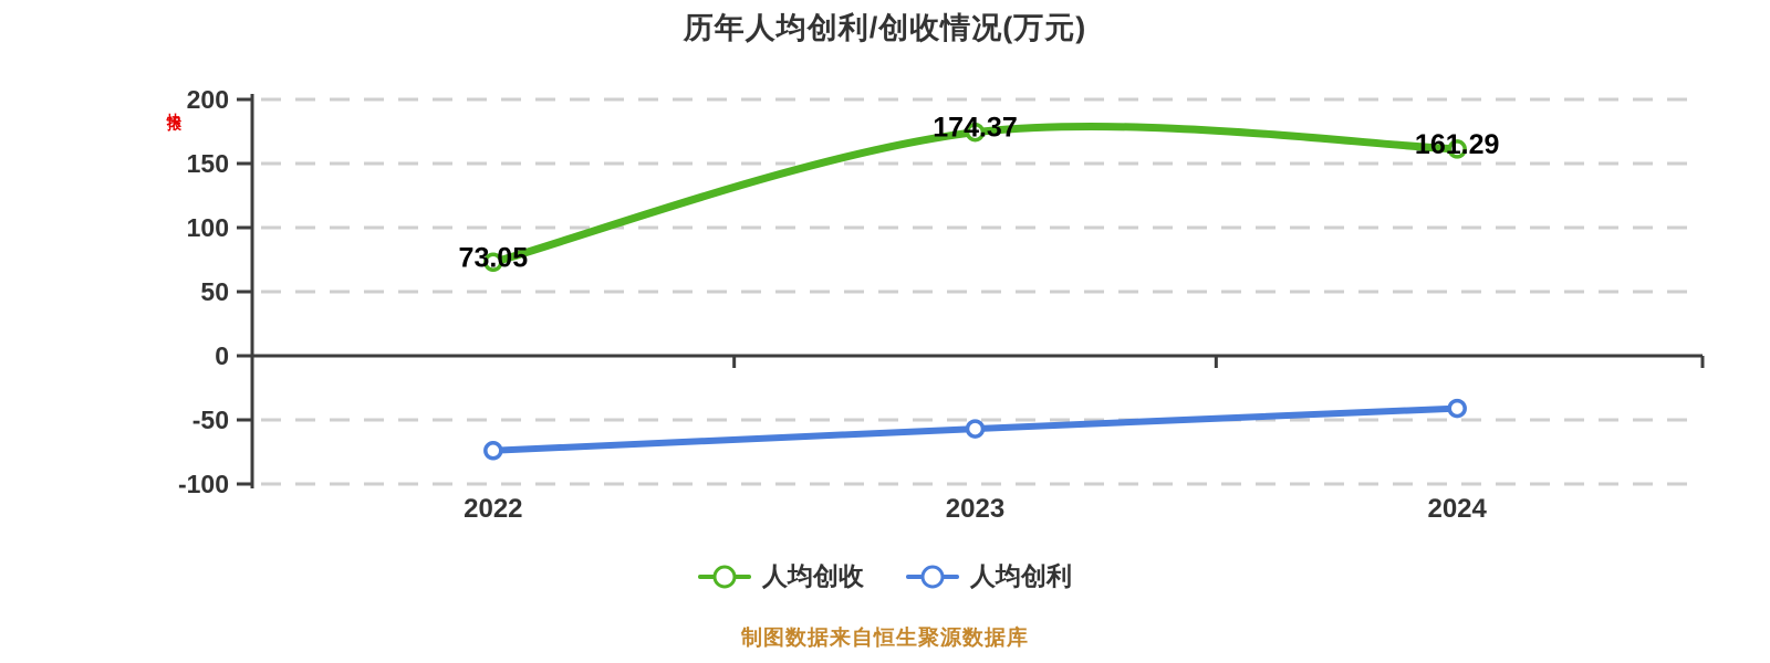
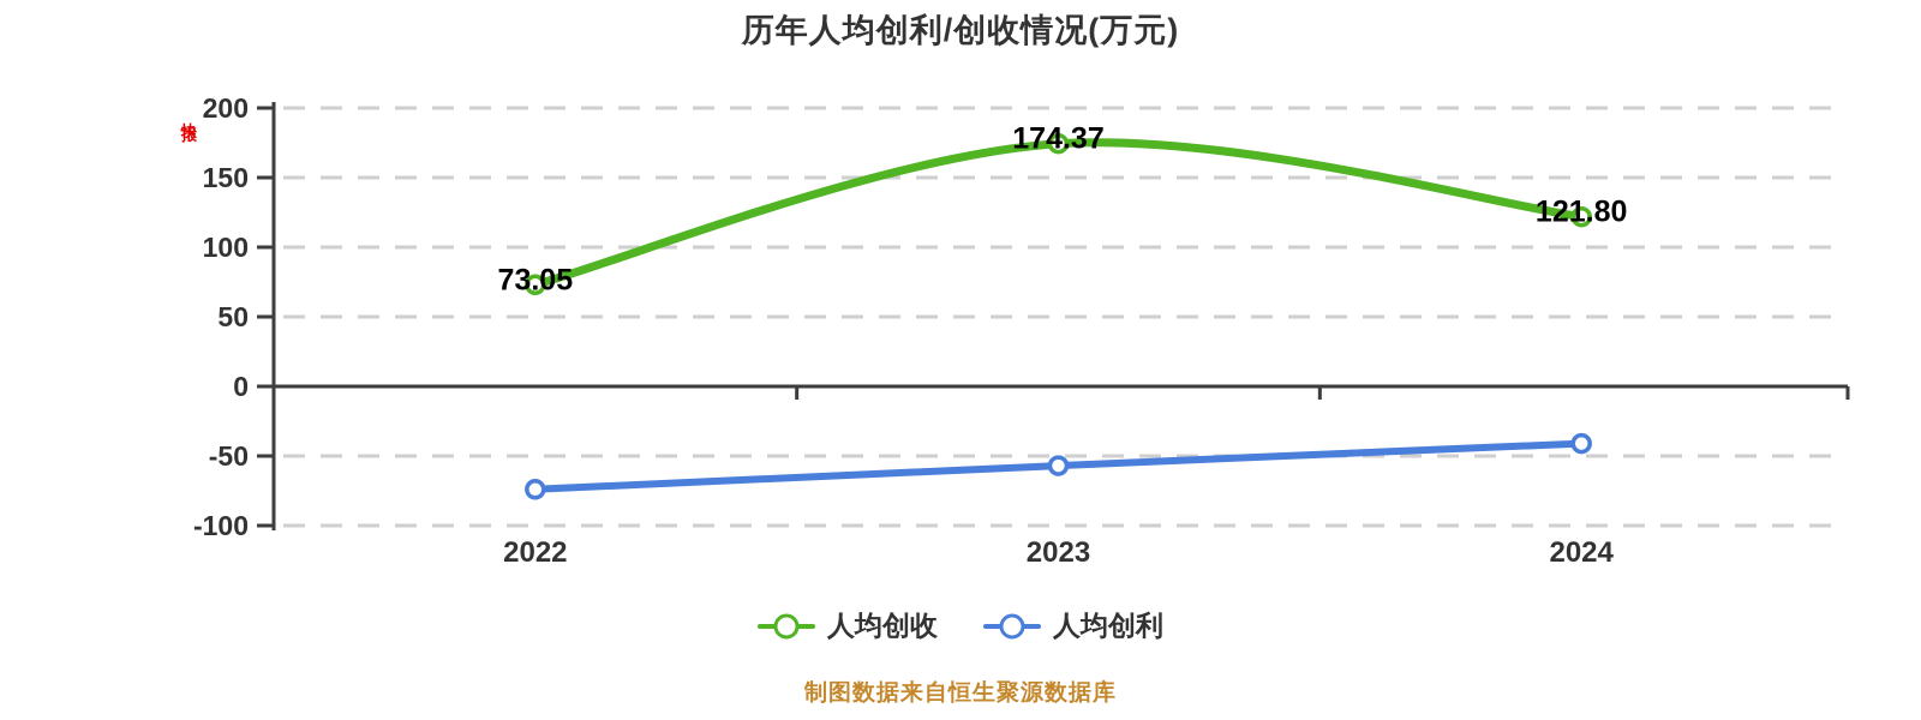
人均创收/2024: 161.29 -> 121.80
